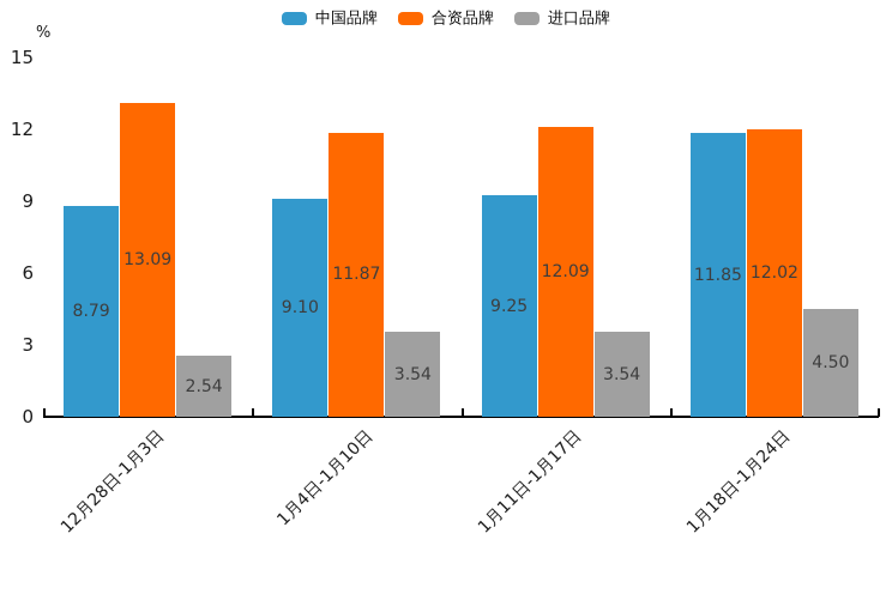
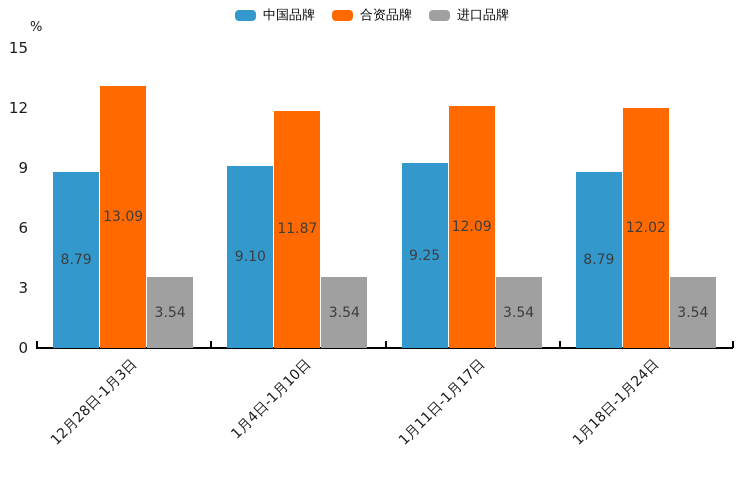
进口品牌/12月28日-1月3日: 2.54 -> 3.54
中国品牌/1月18日-1月24日: 11.85 -> 8.79
进口品牌/1月18日-1月24日: 4.50 -> 3.54
